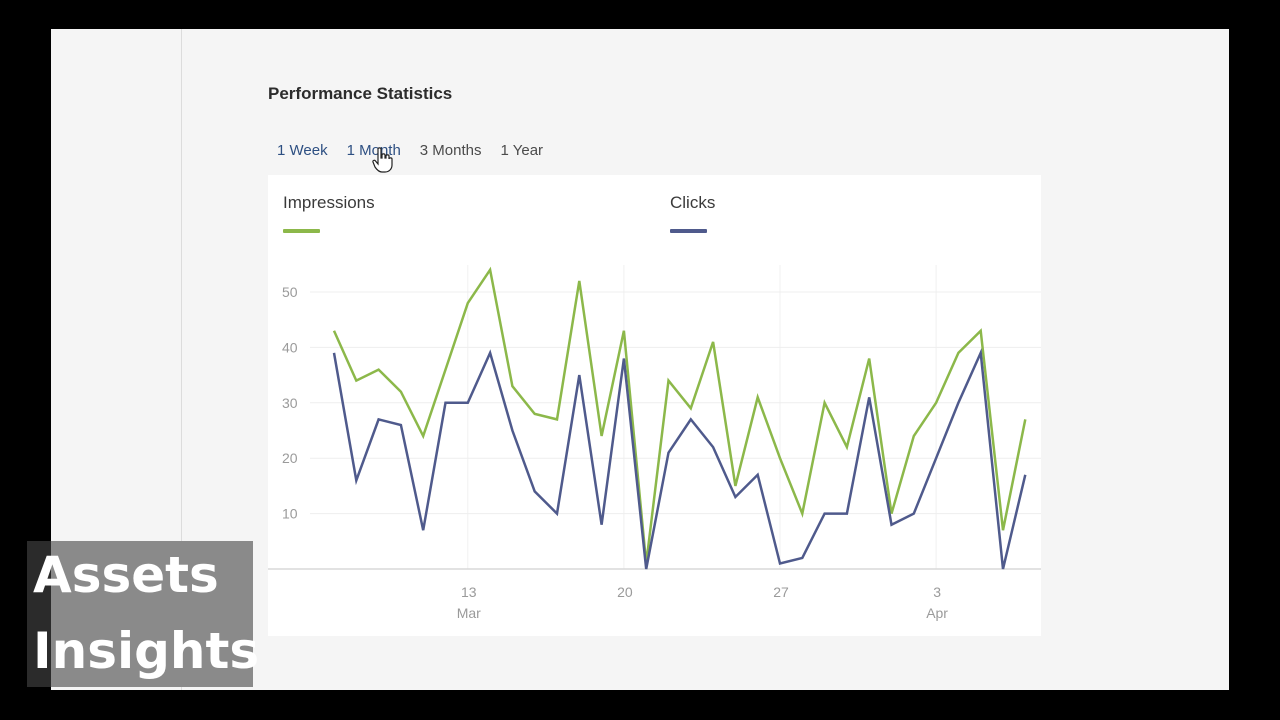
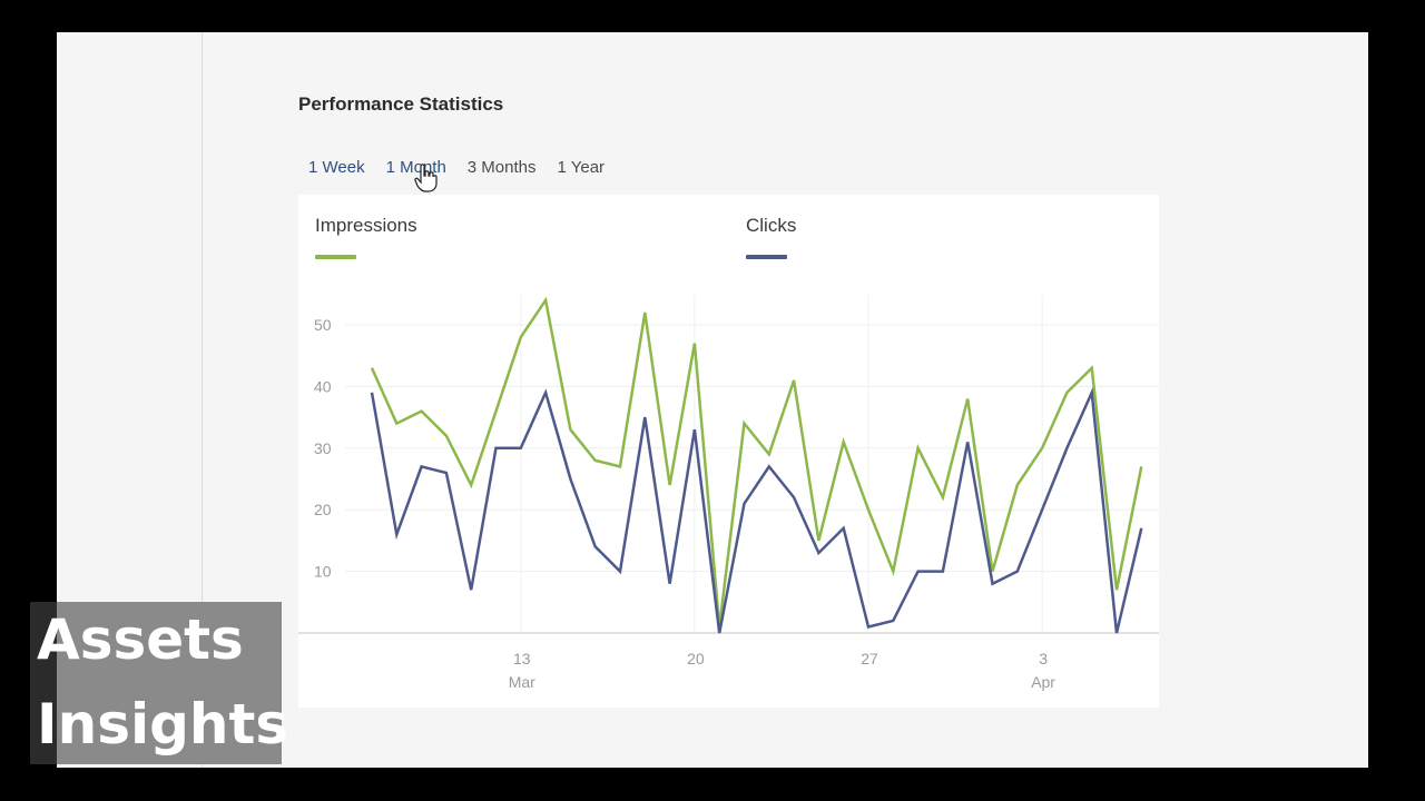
Impressions/Mar 20: 43 -> 47
Clicks/Mar 20: 38 -> 33
